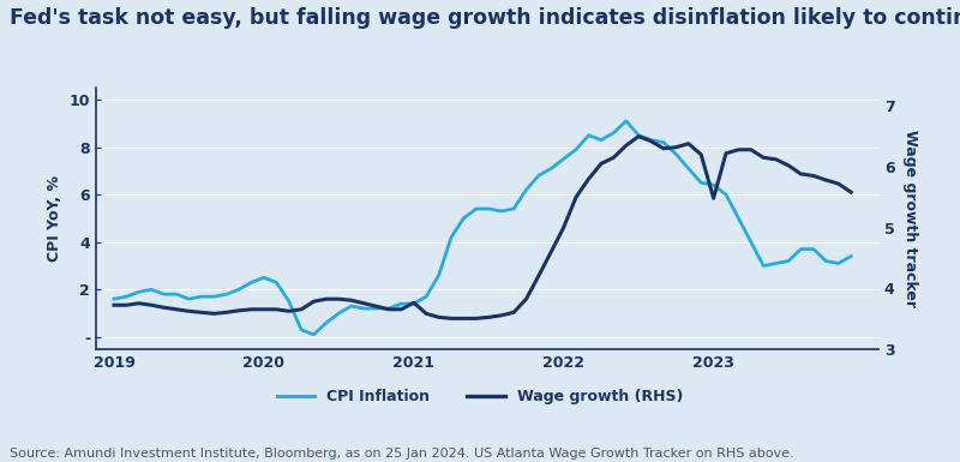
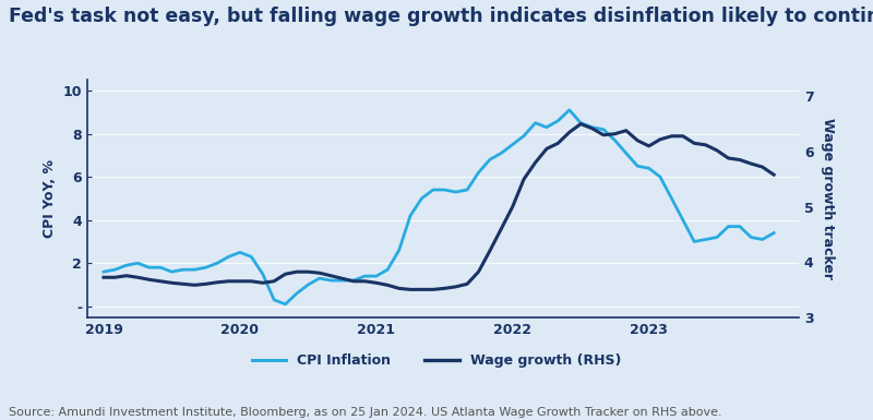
Wage growth (RHS)/2021: 3.76 -> 3.62
Wage growth (RHS)/2023: 5.48 -> 6.10
